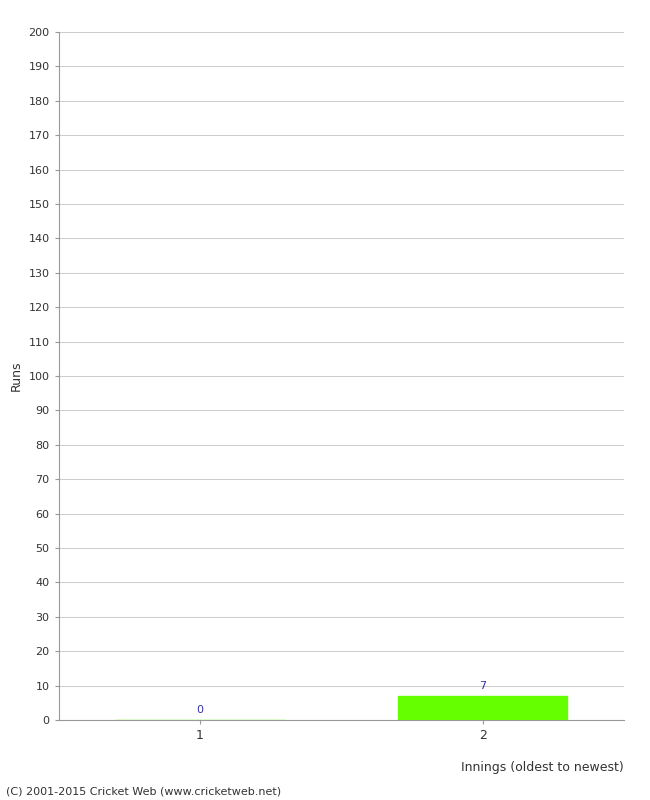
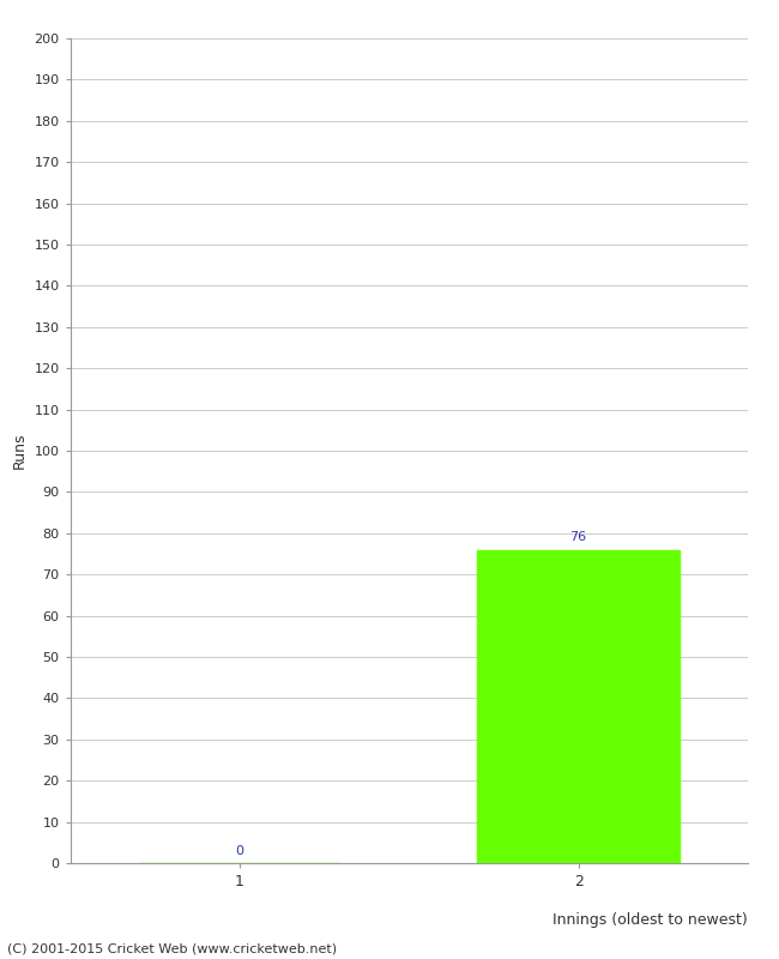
2: 7 -> 76
